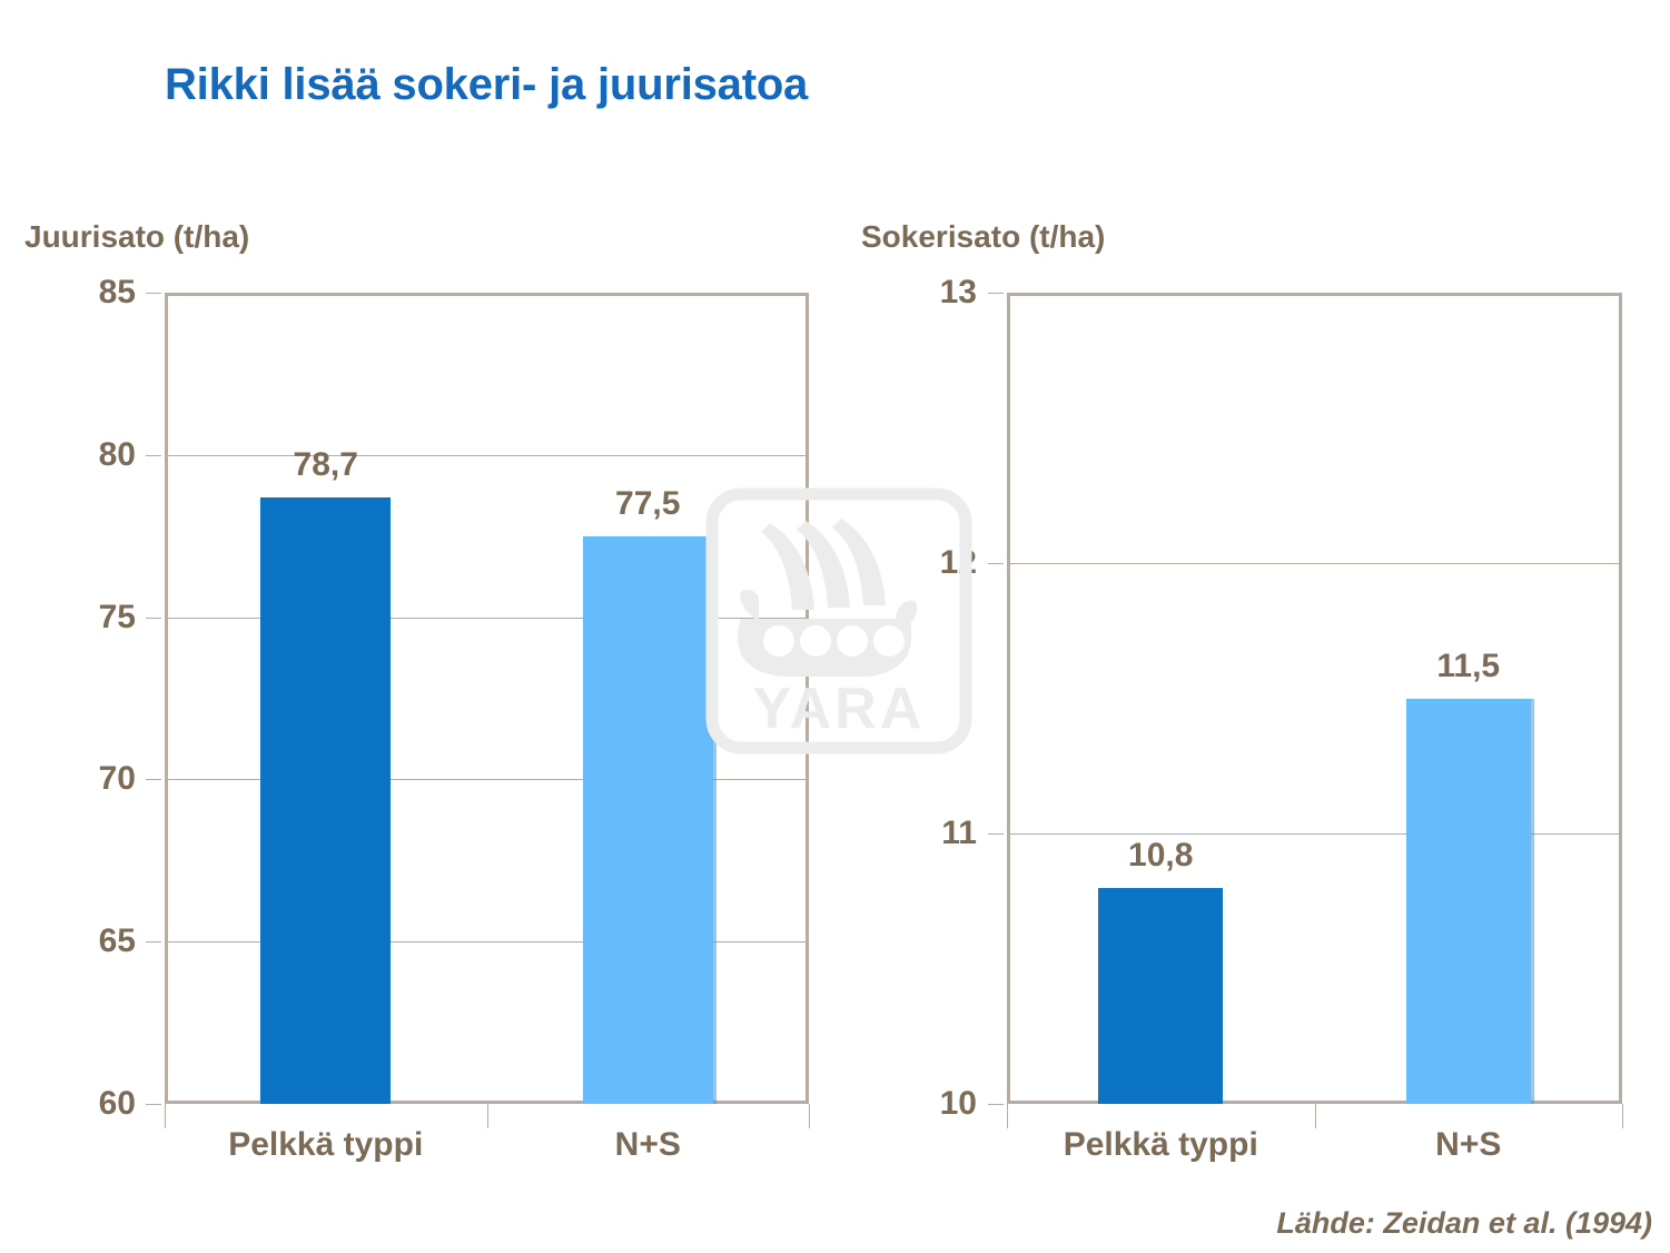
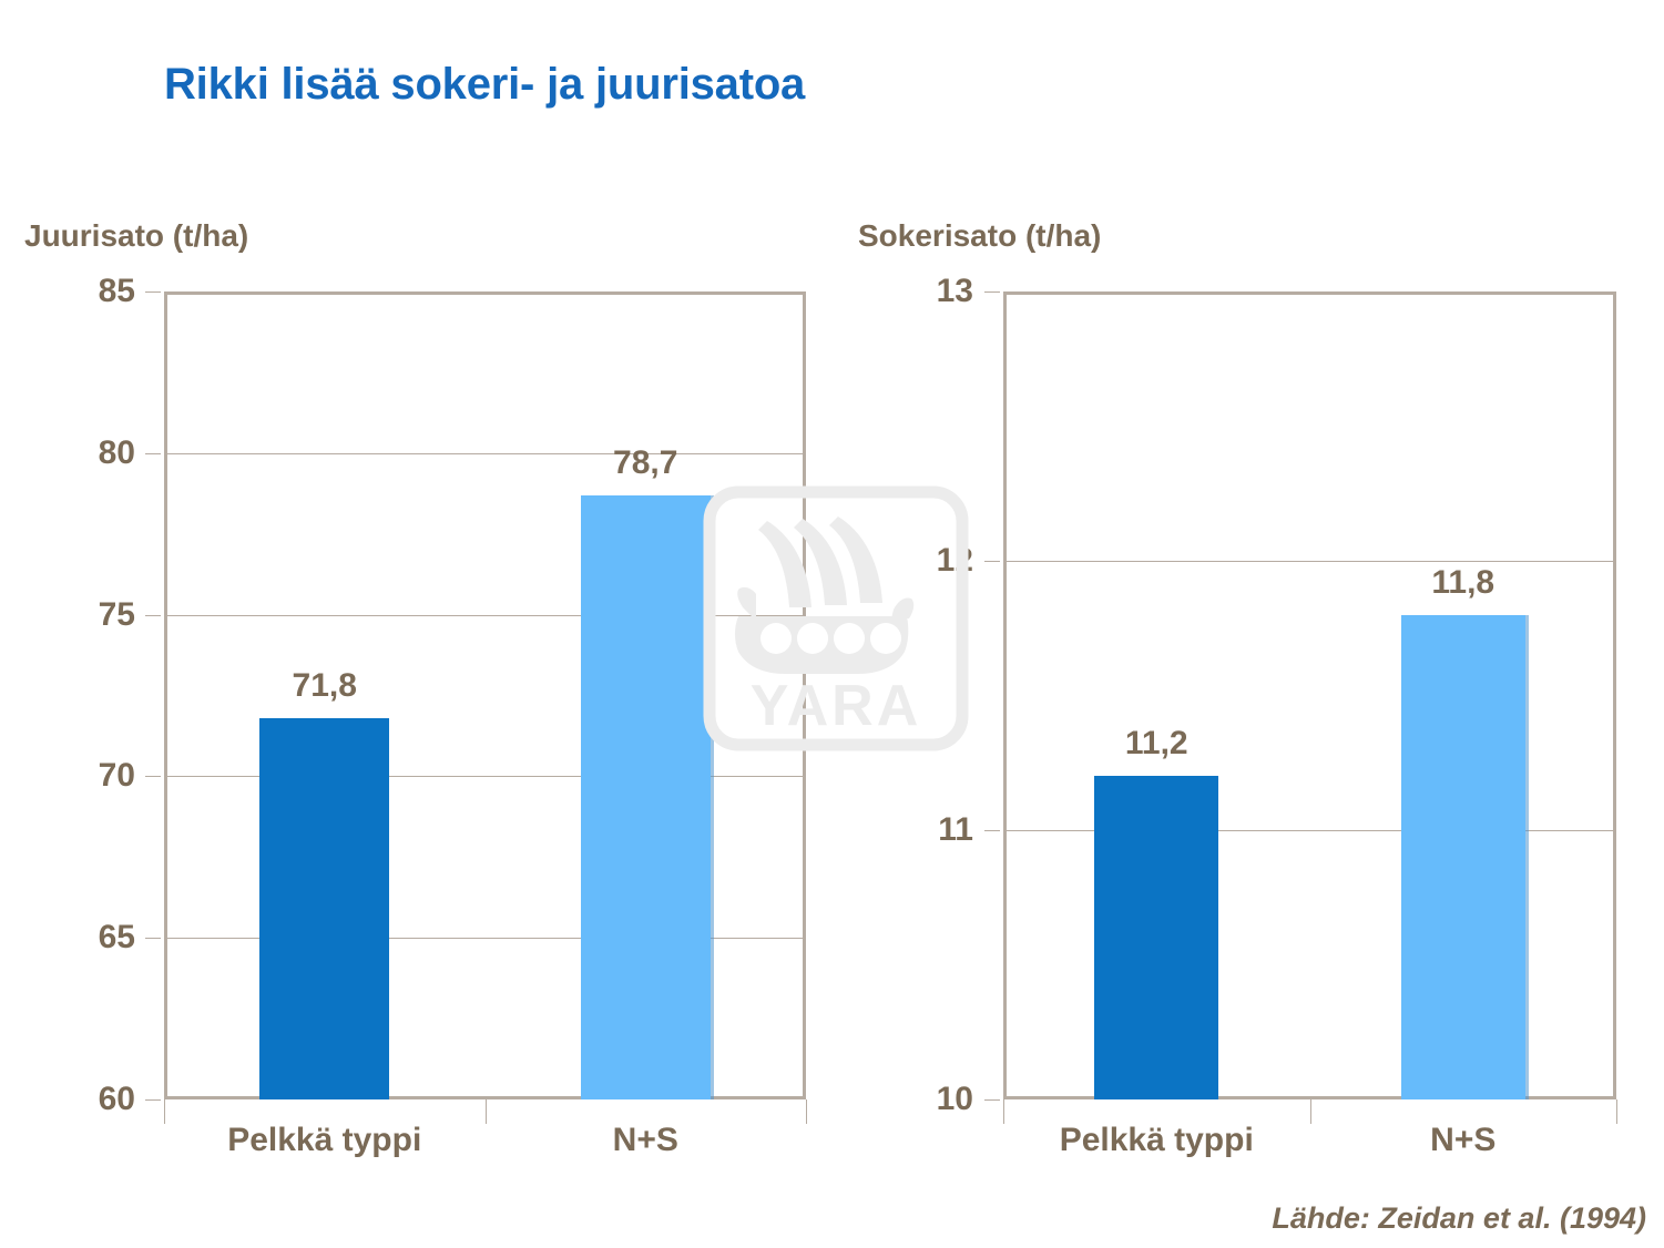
Juurisato (t/ha)/Pelkkä typpi: 78,7 -> 71,8
Juurisato (t/ha)/N+S: 77,5 -> 78,7
Sokerisato (t/ha)/Pelkkä typpi: 10,8 -> 11,2
Sokerisato (t/ha)/N+S: 11,5 -> 11,8
